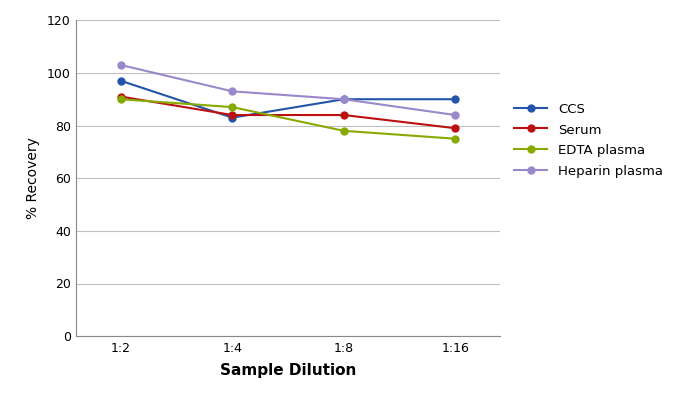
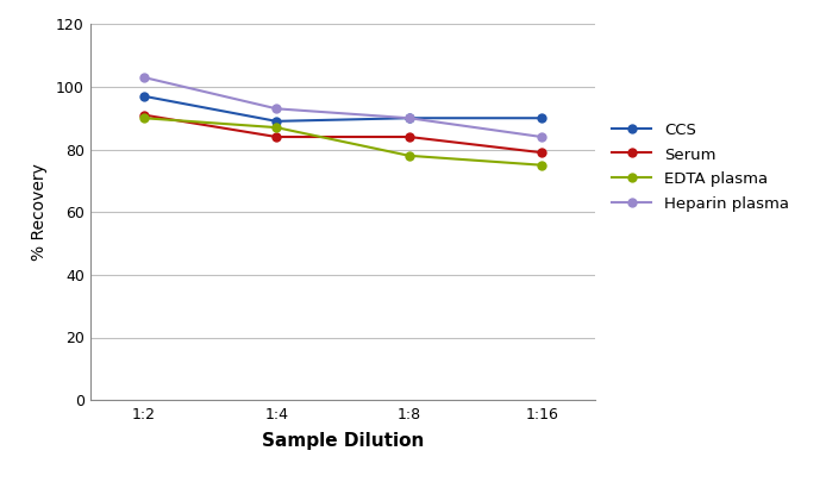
CCS/1:4: 83 -> 89
